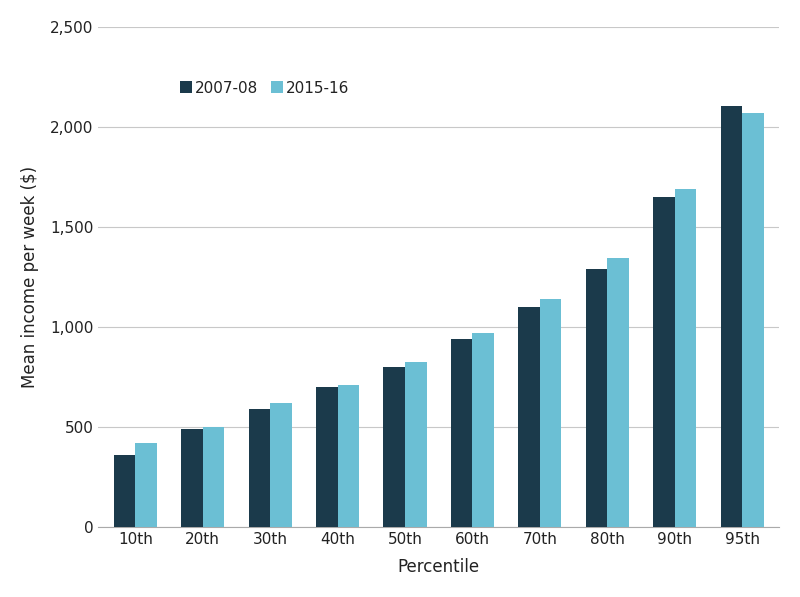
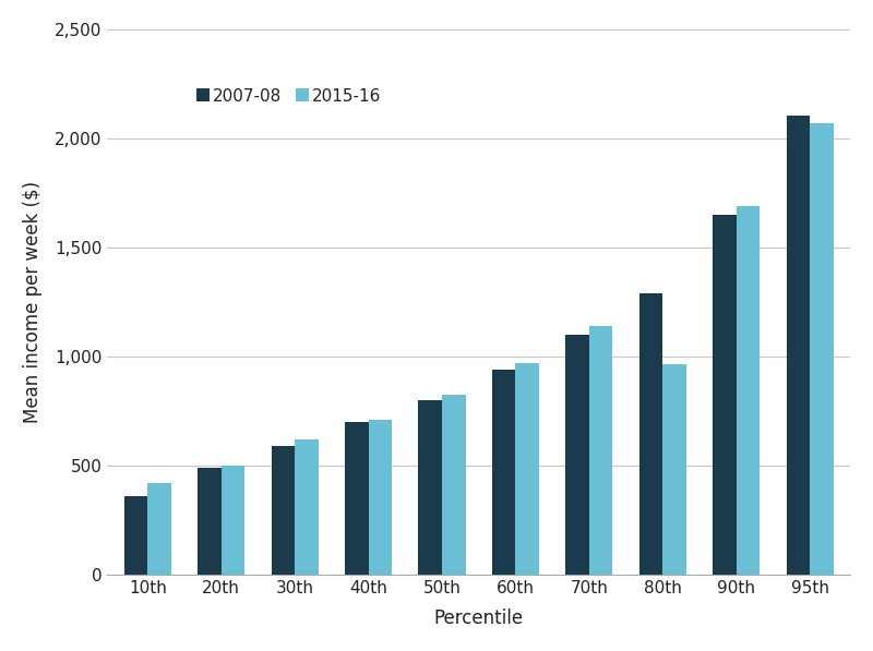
2015-16/80th: 1,345 -> 965
